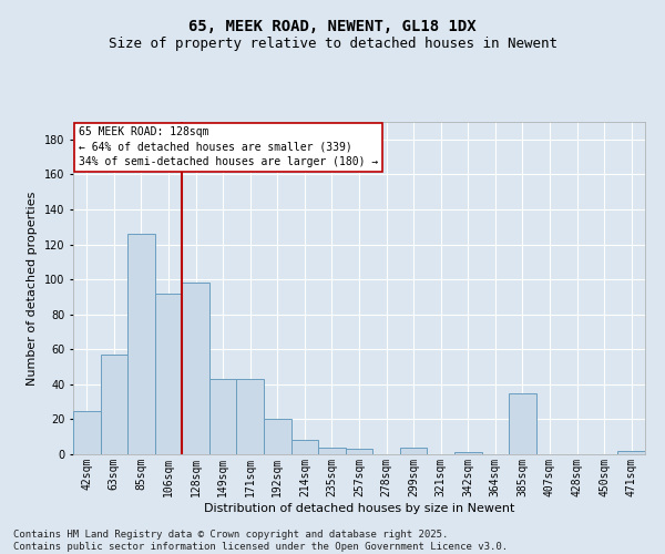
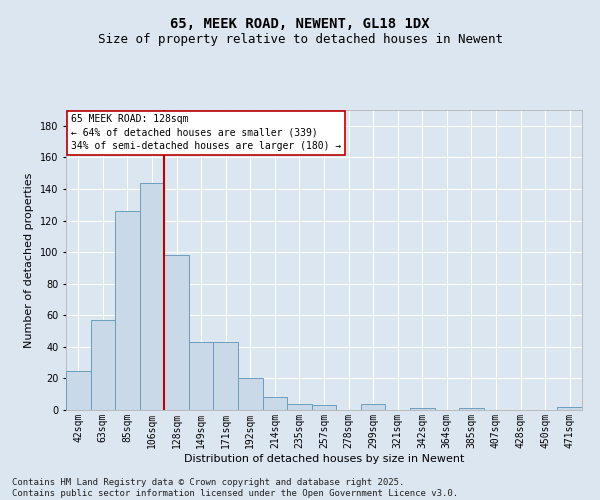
106sqm: 92 -> 144
385sqm: 35 -> 1
